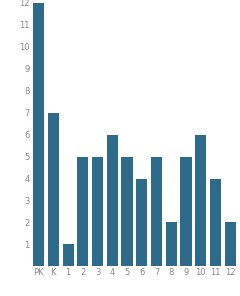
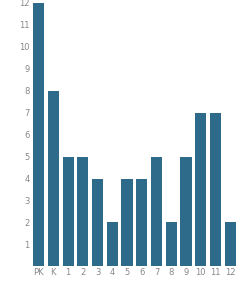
K: 7 -> 8
1: 1 -> 5
3: 5 -> 4
4: 6 -> 2
5: 5 -> 4
10: 6 -> 7
11: 4 -> 7
